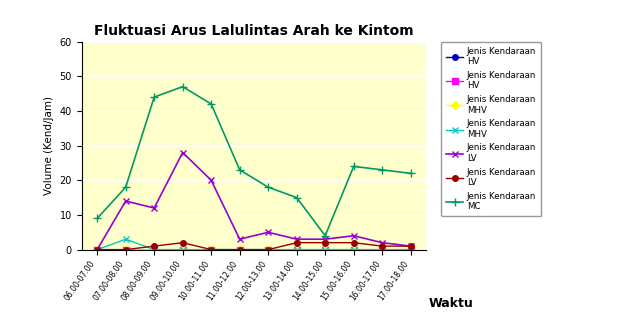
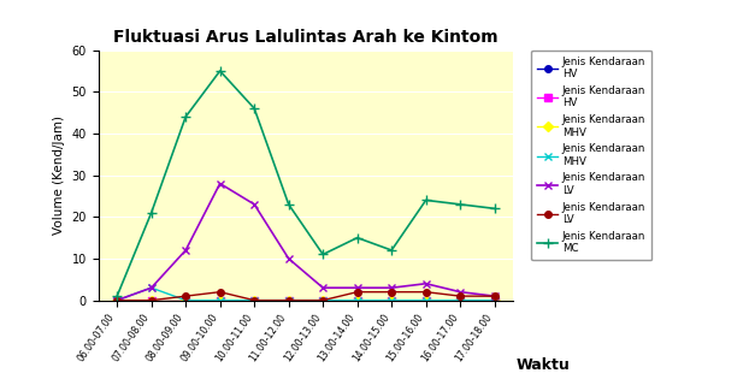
Jenis Kendaraan MC/06.00-07.00: 9 -> 1
Jenis Kendaraan LV/07.00-08.00: 14 -> 3
Jenis Kendaraan MC/07.00-08.00: 18 -> 21
Jenis Kendaraan MC/09.00-10.00: 47 -> 55
Jenis Kendaraan LV/10.00-11.00: 20 -> 23
Jenis Kendaraan MC/10.00-11.00: 42 -> 46
Jenis Kendaraan LV/11.00-12.00: 3 -> 10
Jenis Kendaraan LV/12.00-13.00: 5 -> 3
Jenis Kendaraan MC/12.00-13.00: 18 -> 11
Jenis Kendaraan MC/14.00-15.00: 4 -> 12
